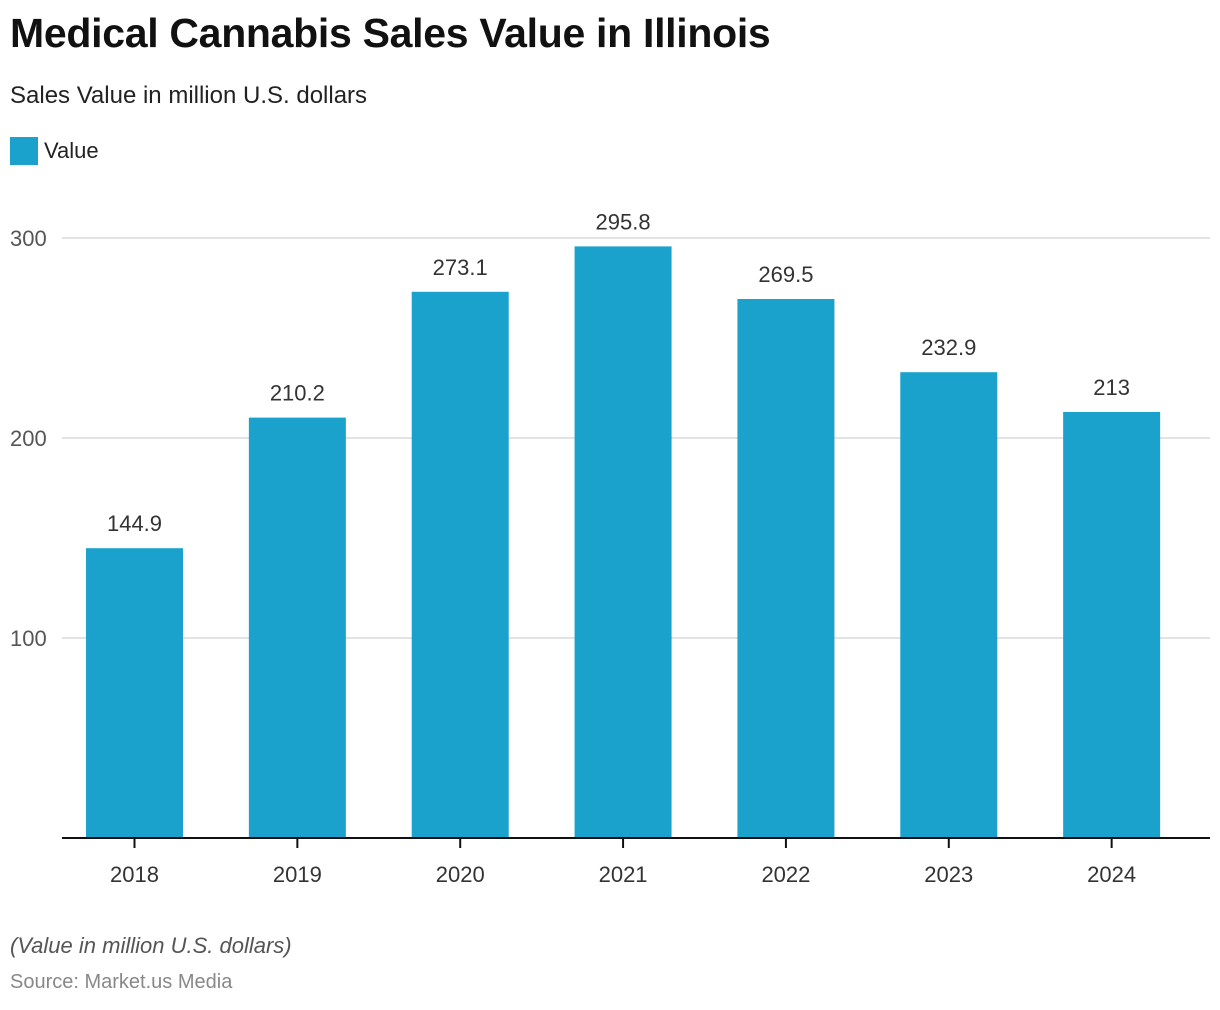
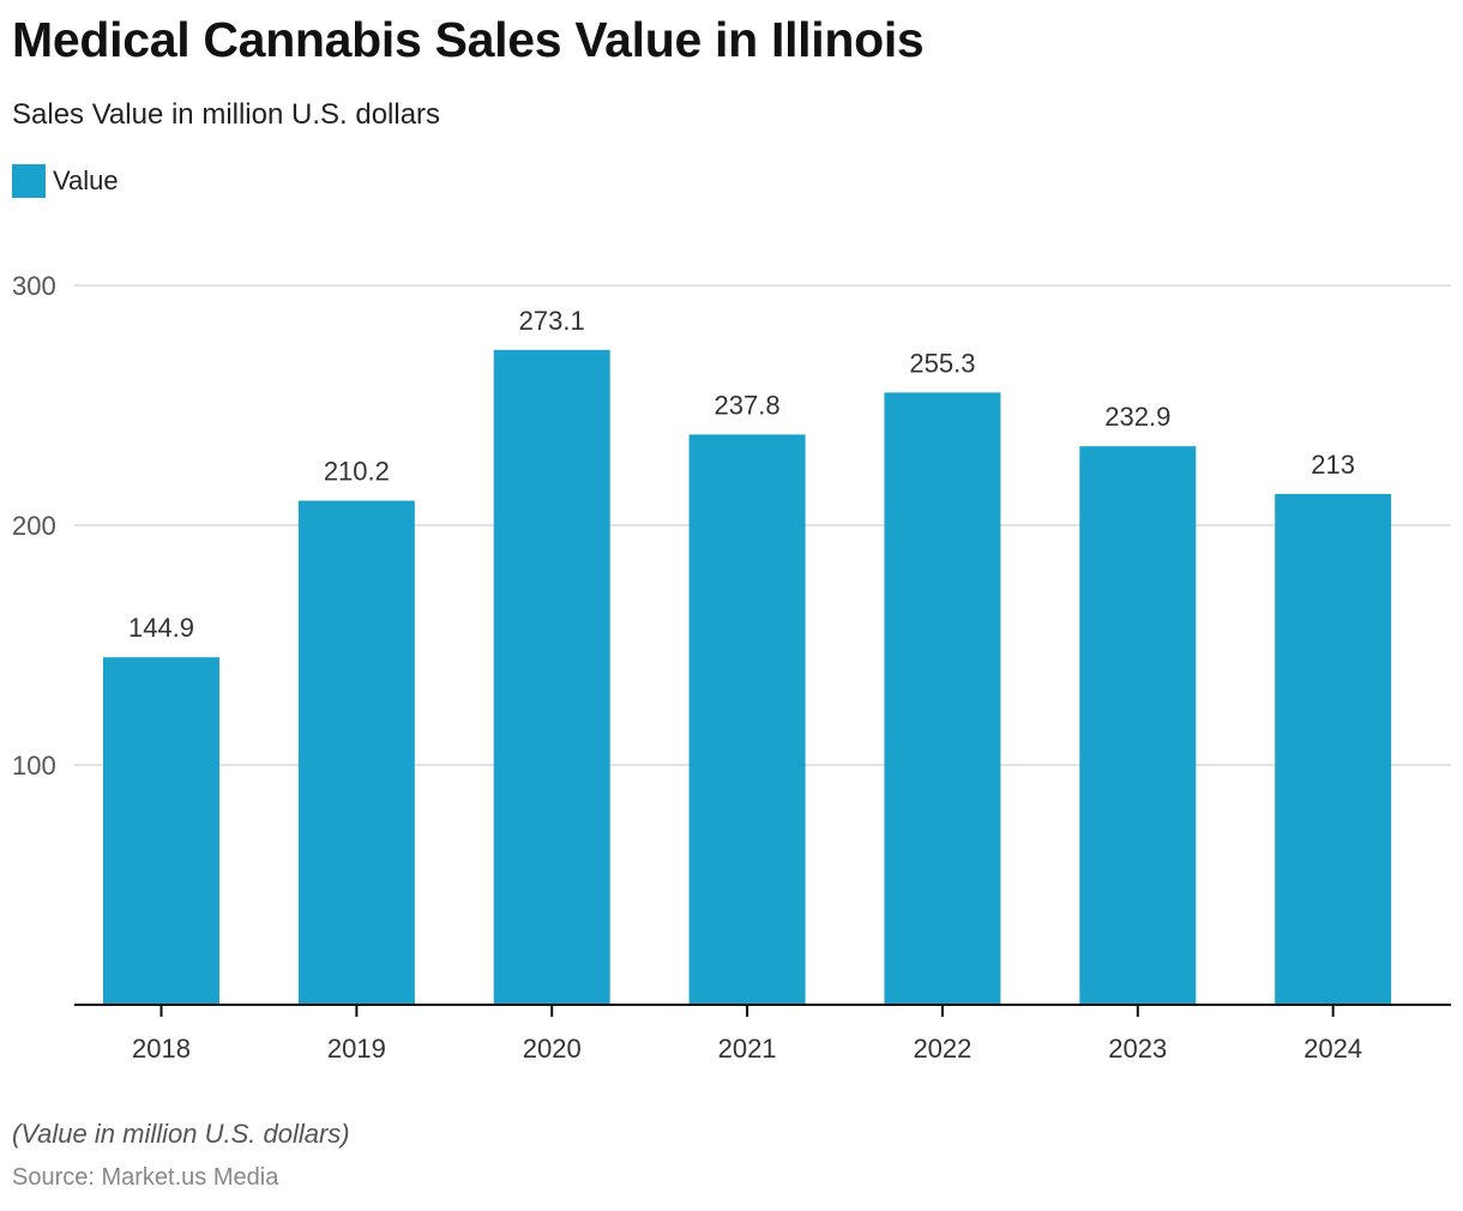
2021: 295.8 -> 237.8
2022: 269.5 -> 255.3
